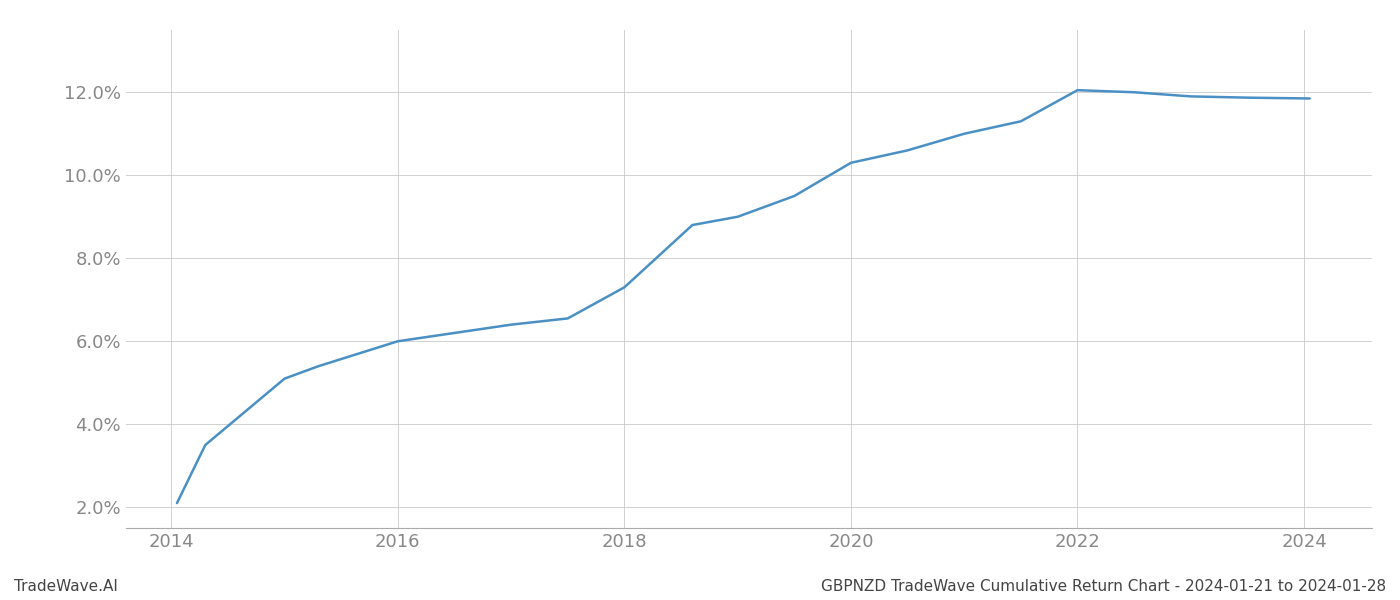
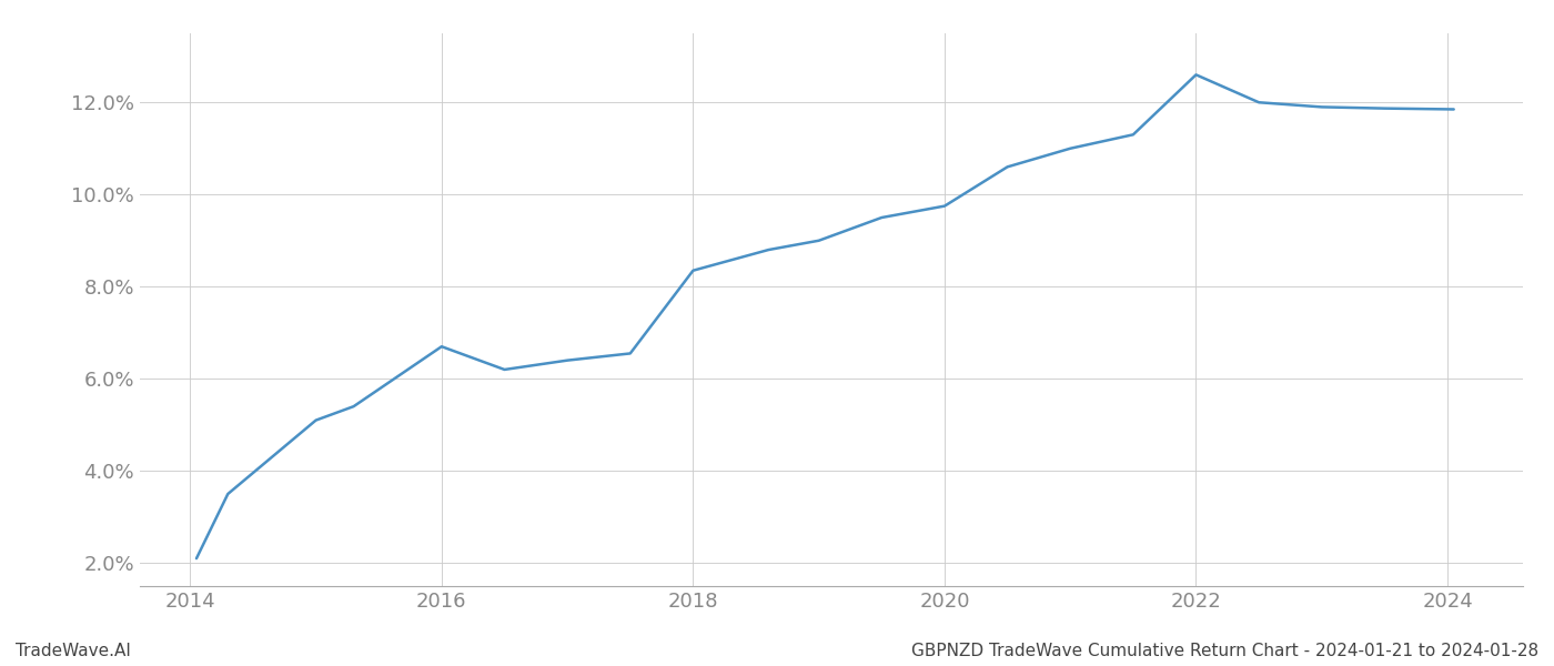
2016: 6.00% -> 6.70%
2018: 7.30% -> 8.35%
2020: 10.30% -> 9.75%
2022: 12.05% -> 12.60%
